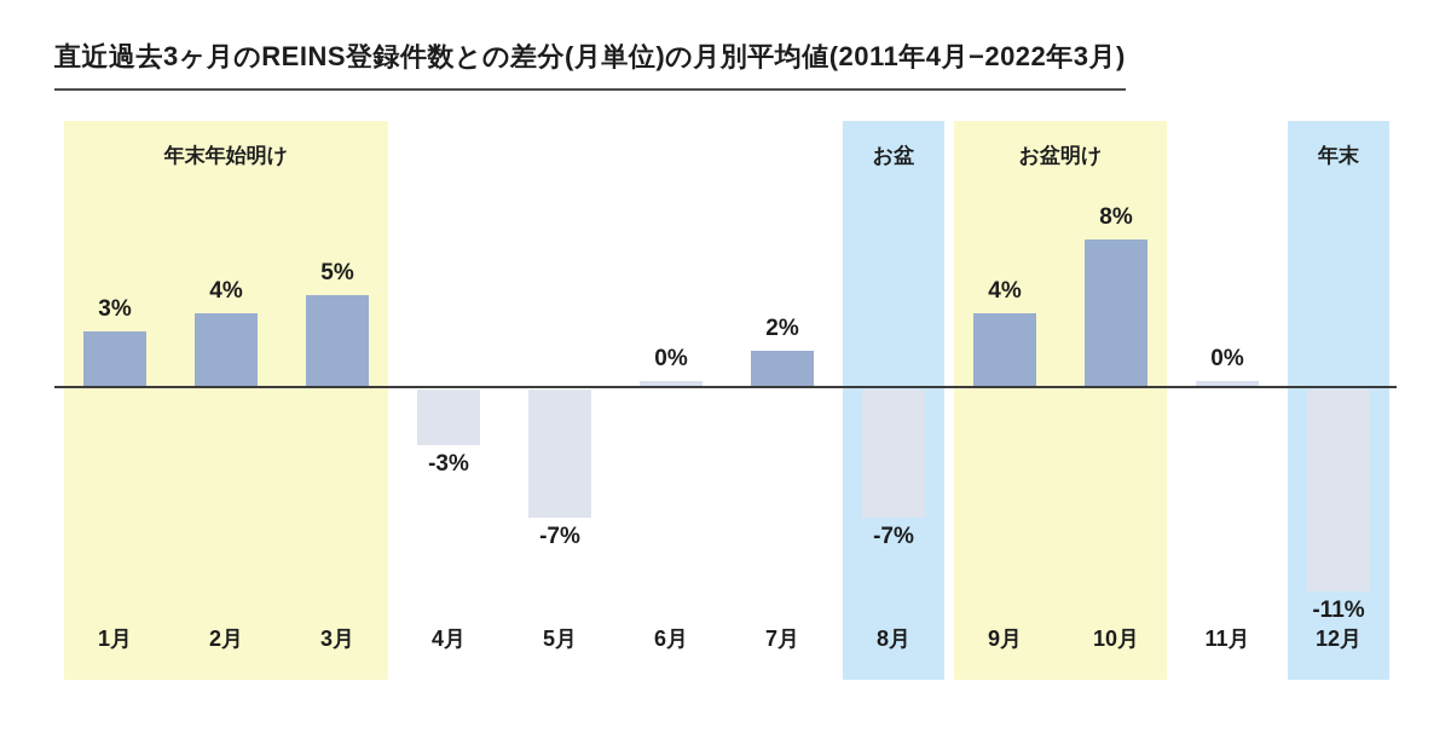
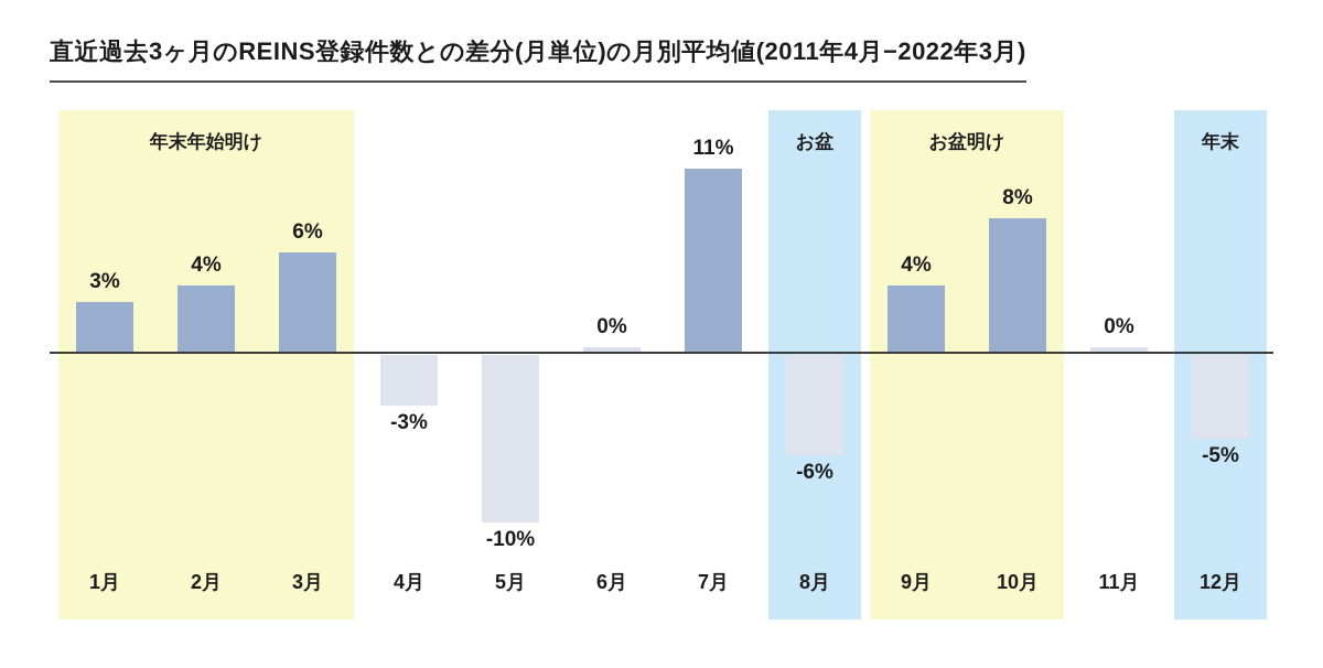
3月: 5% -> 6%
5月: -7% -> -10%
7月: 2% -> 11%
8月: -7% -> -6%
12月: -11% -> -5%
